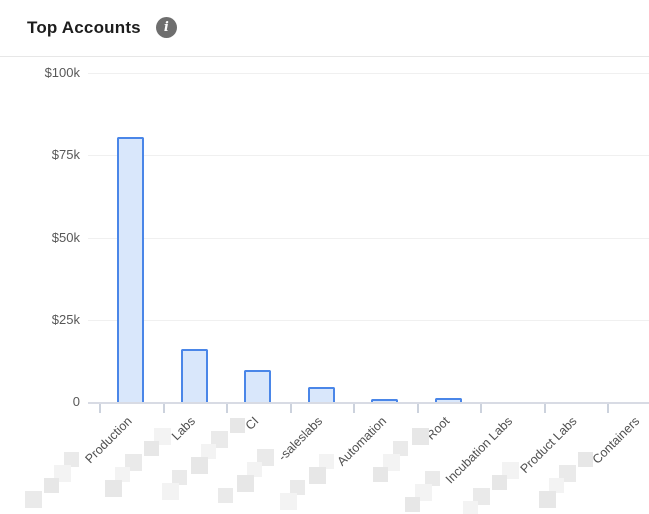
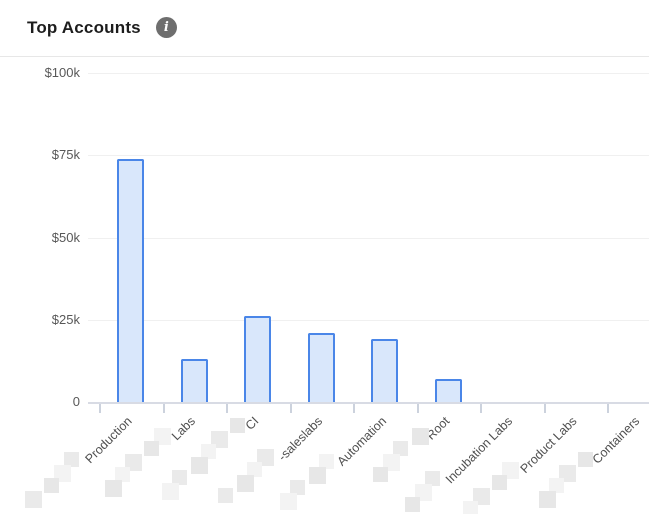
Production: $80k -> $74k
Labs: $16k -> $13k
CI: $10k -> $26k
-saleslabs: $5k -> $21k
Automation: $1k -> $19k
Root: $1k -> $7k
